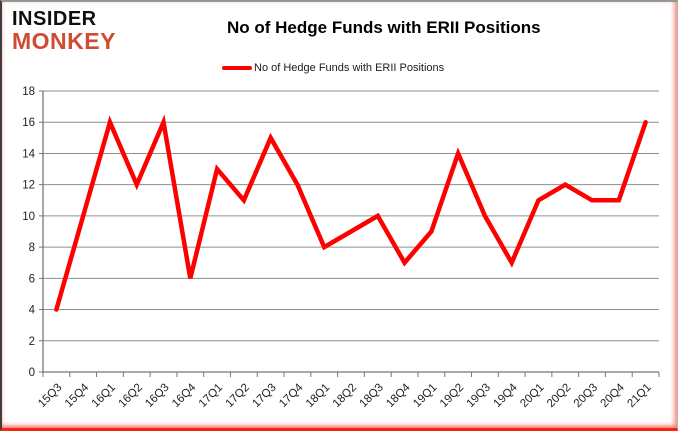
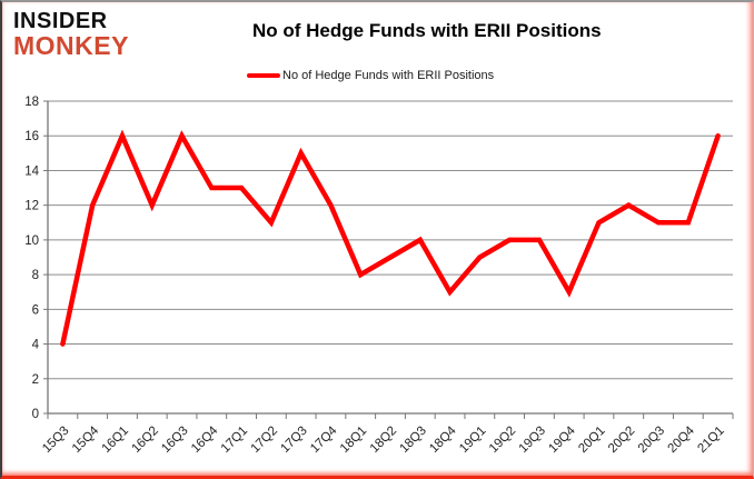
15Q4: 10 -> 12
16Q4: 6 -> 13
19Q2: 14 -> 10
